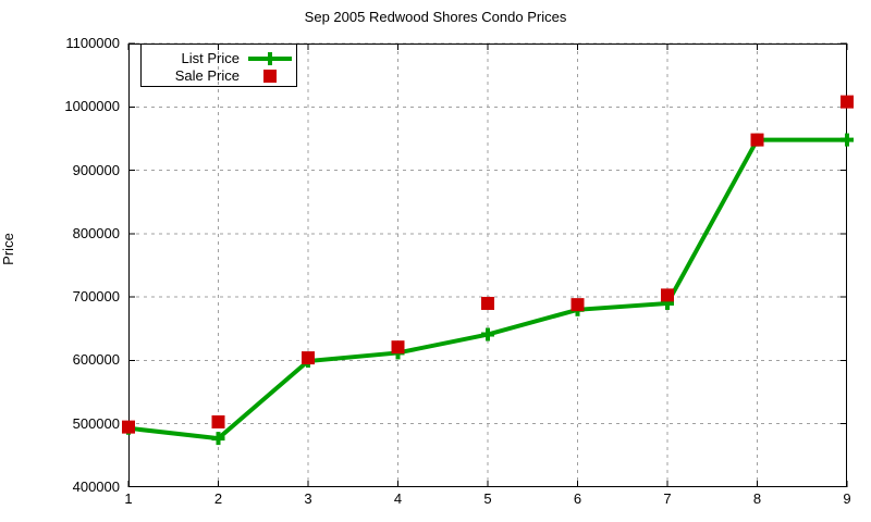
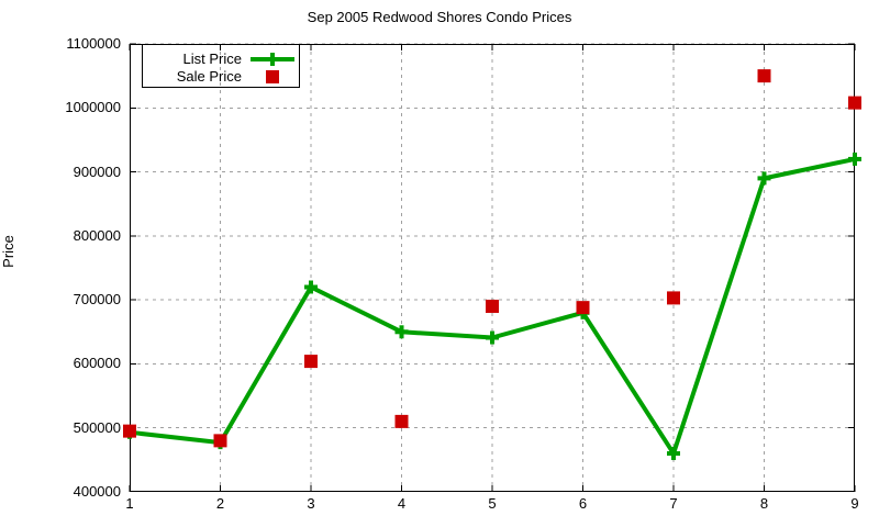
Sale Price/2: 500000 -> 480000
List Price/3: 600000 -> 720000
List Price/4: 610000 -> 650000
Sale Price/4: 620000 -> 510000
List Price/7: 690000 -> 460000
List Price/8: 950000 -> 890000
Sale Price/8: 950000 -> 1050000
List Price/9: 950000 -> 920000
